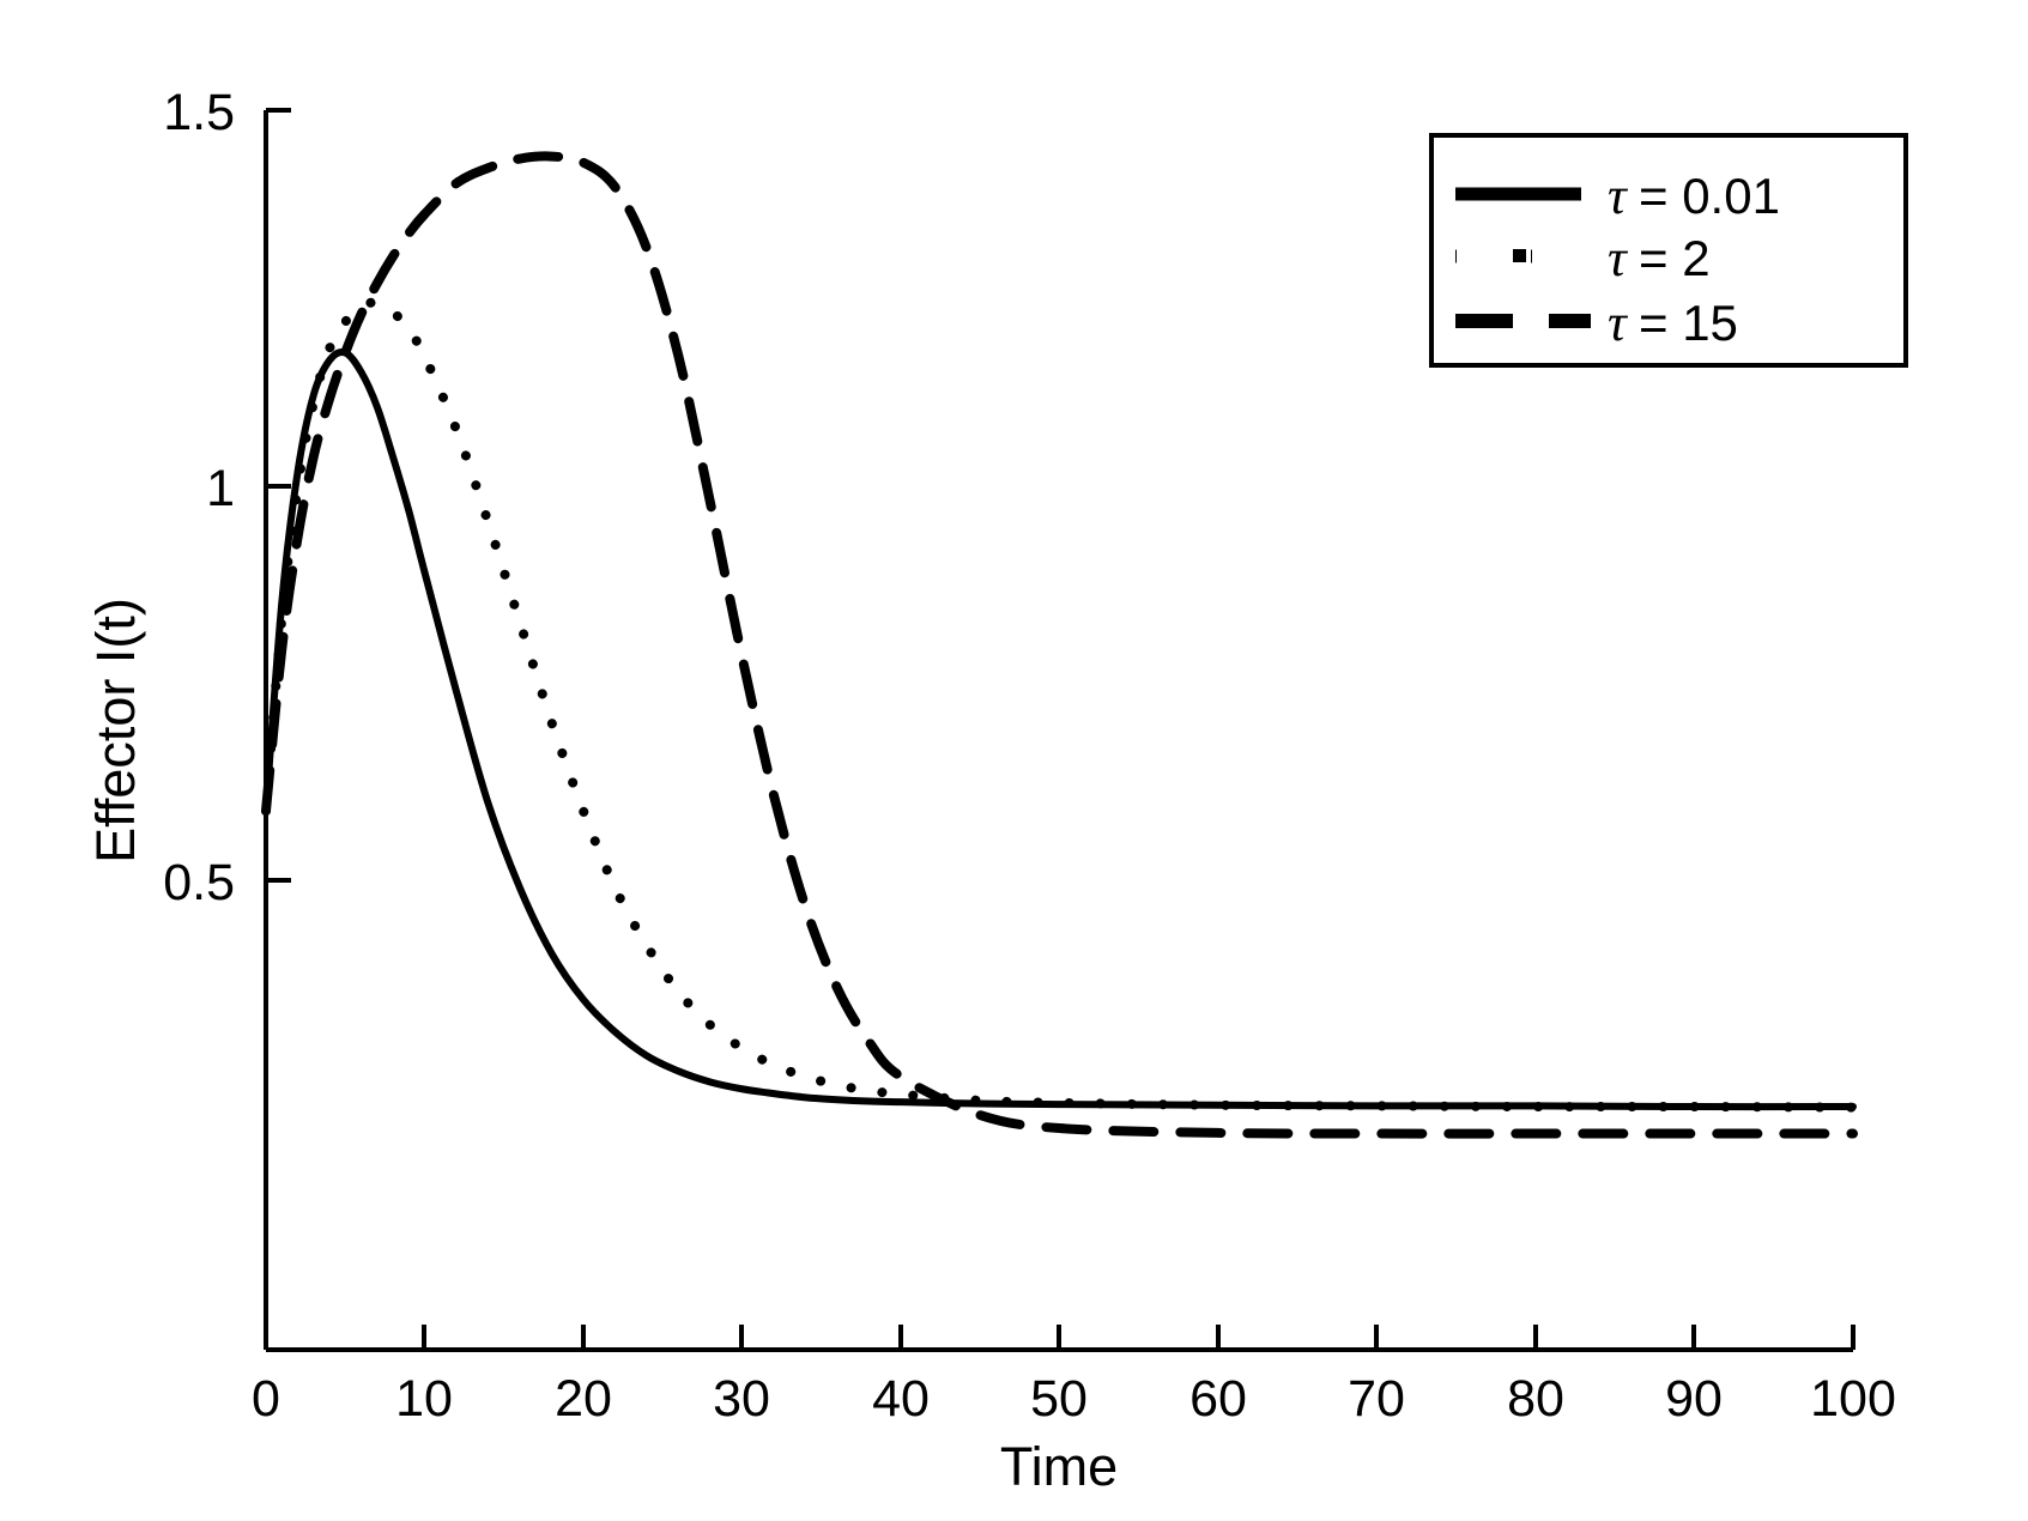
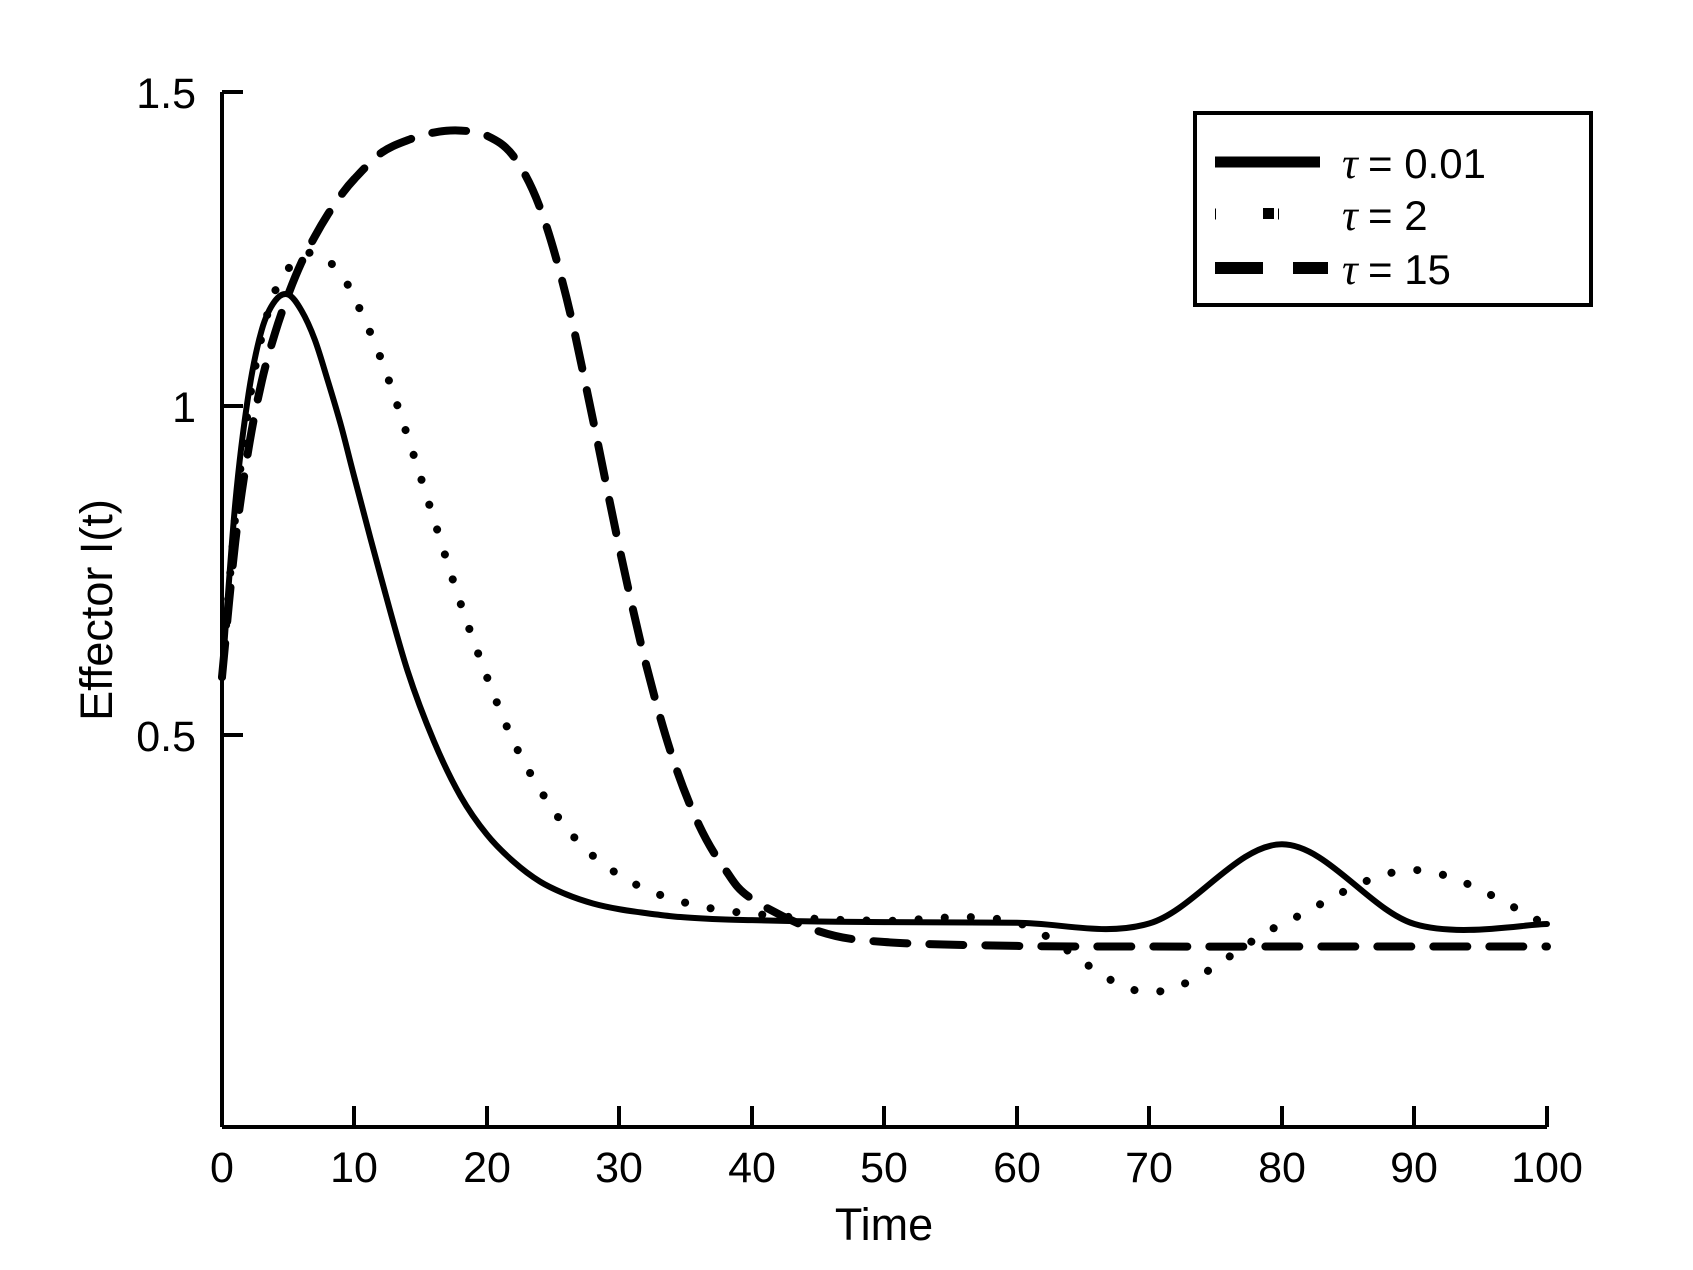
τ = 2/70: 0.21 -> 0.10
τ = 0.01/80: 0.21 -> 0.33
τ = 2/90: 0.21 -> 0.29
